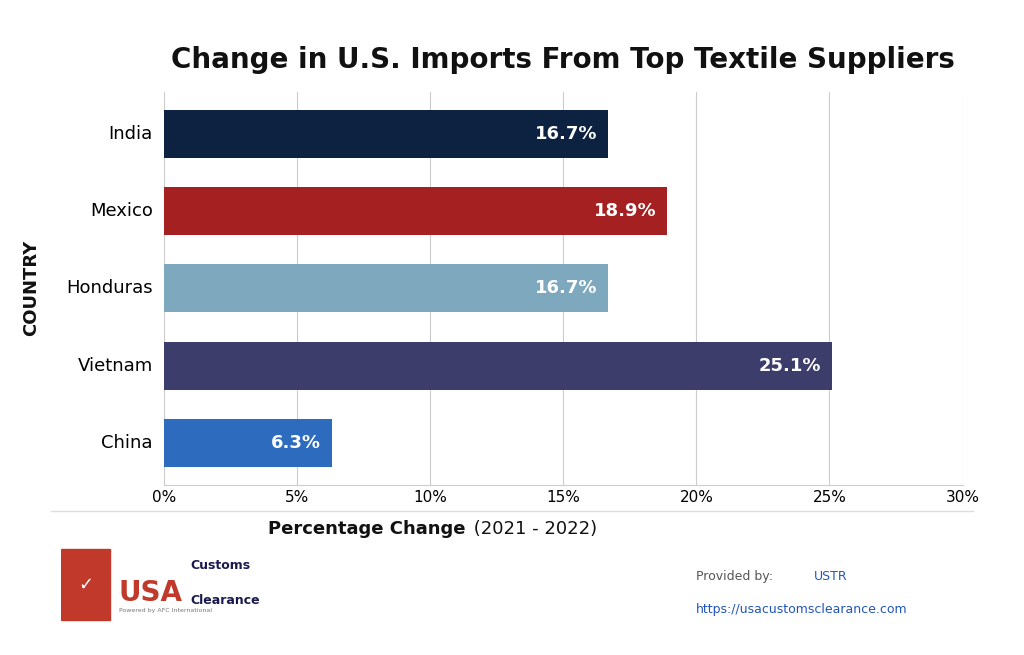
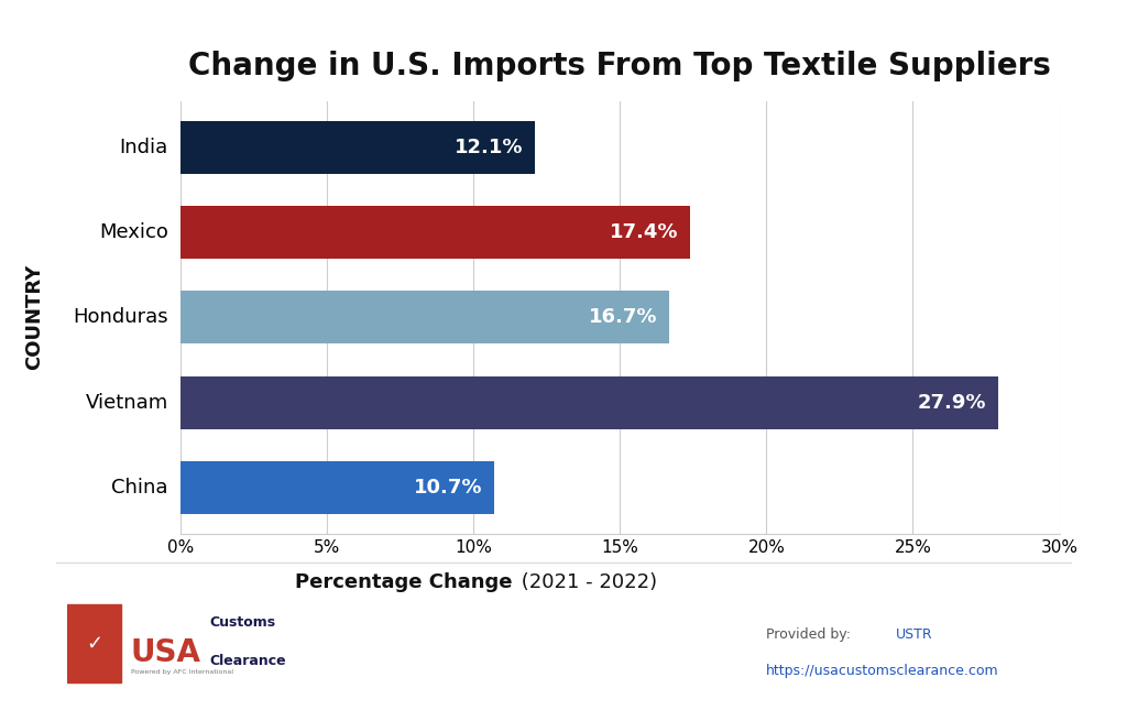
India: 16.7% -> 12.1%
Mexico: 18.9% -> 17.4%
Vietnam: 25.1% -> 27.9%
China: 6.3% -> 10.7%
